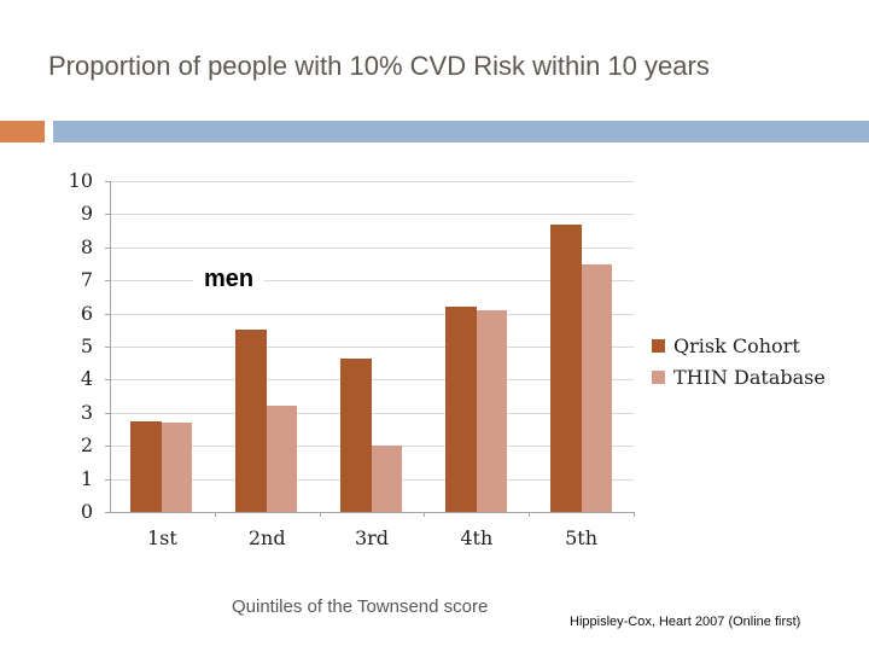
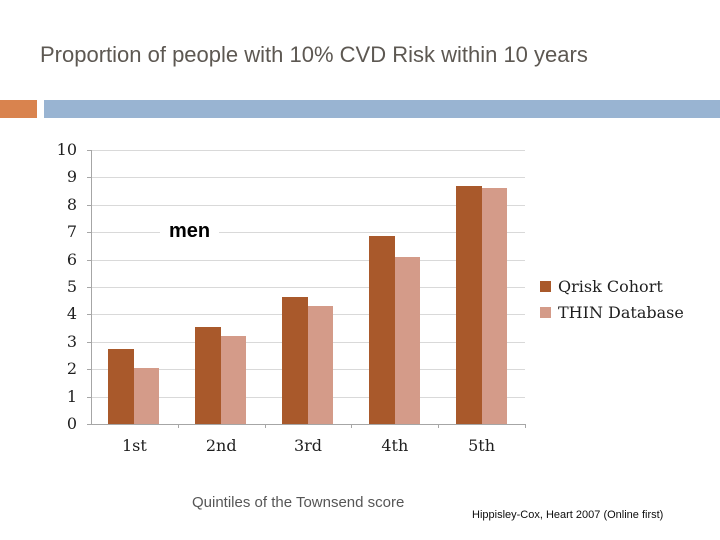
THIN Database/1st: 2.7 -> 2.0
Qrisk Cohort/2nd: 5.5 -> 3.5
THIN Database/3rd: 2.0 -> 4.3
Qrisk Cohort/4th: 6.2 -> 6.8
THIN Database/5th: 7.5 -> 8.6
